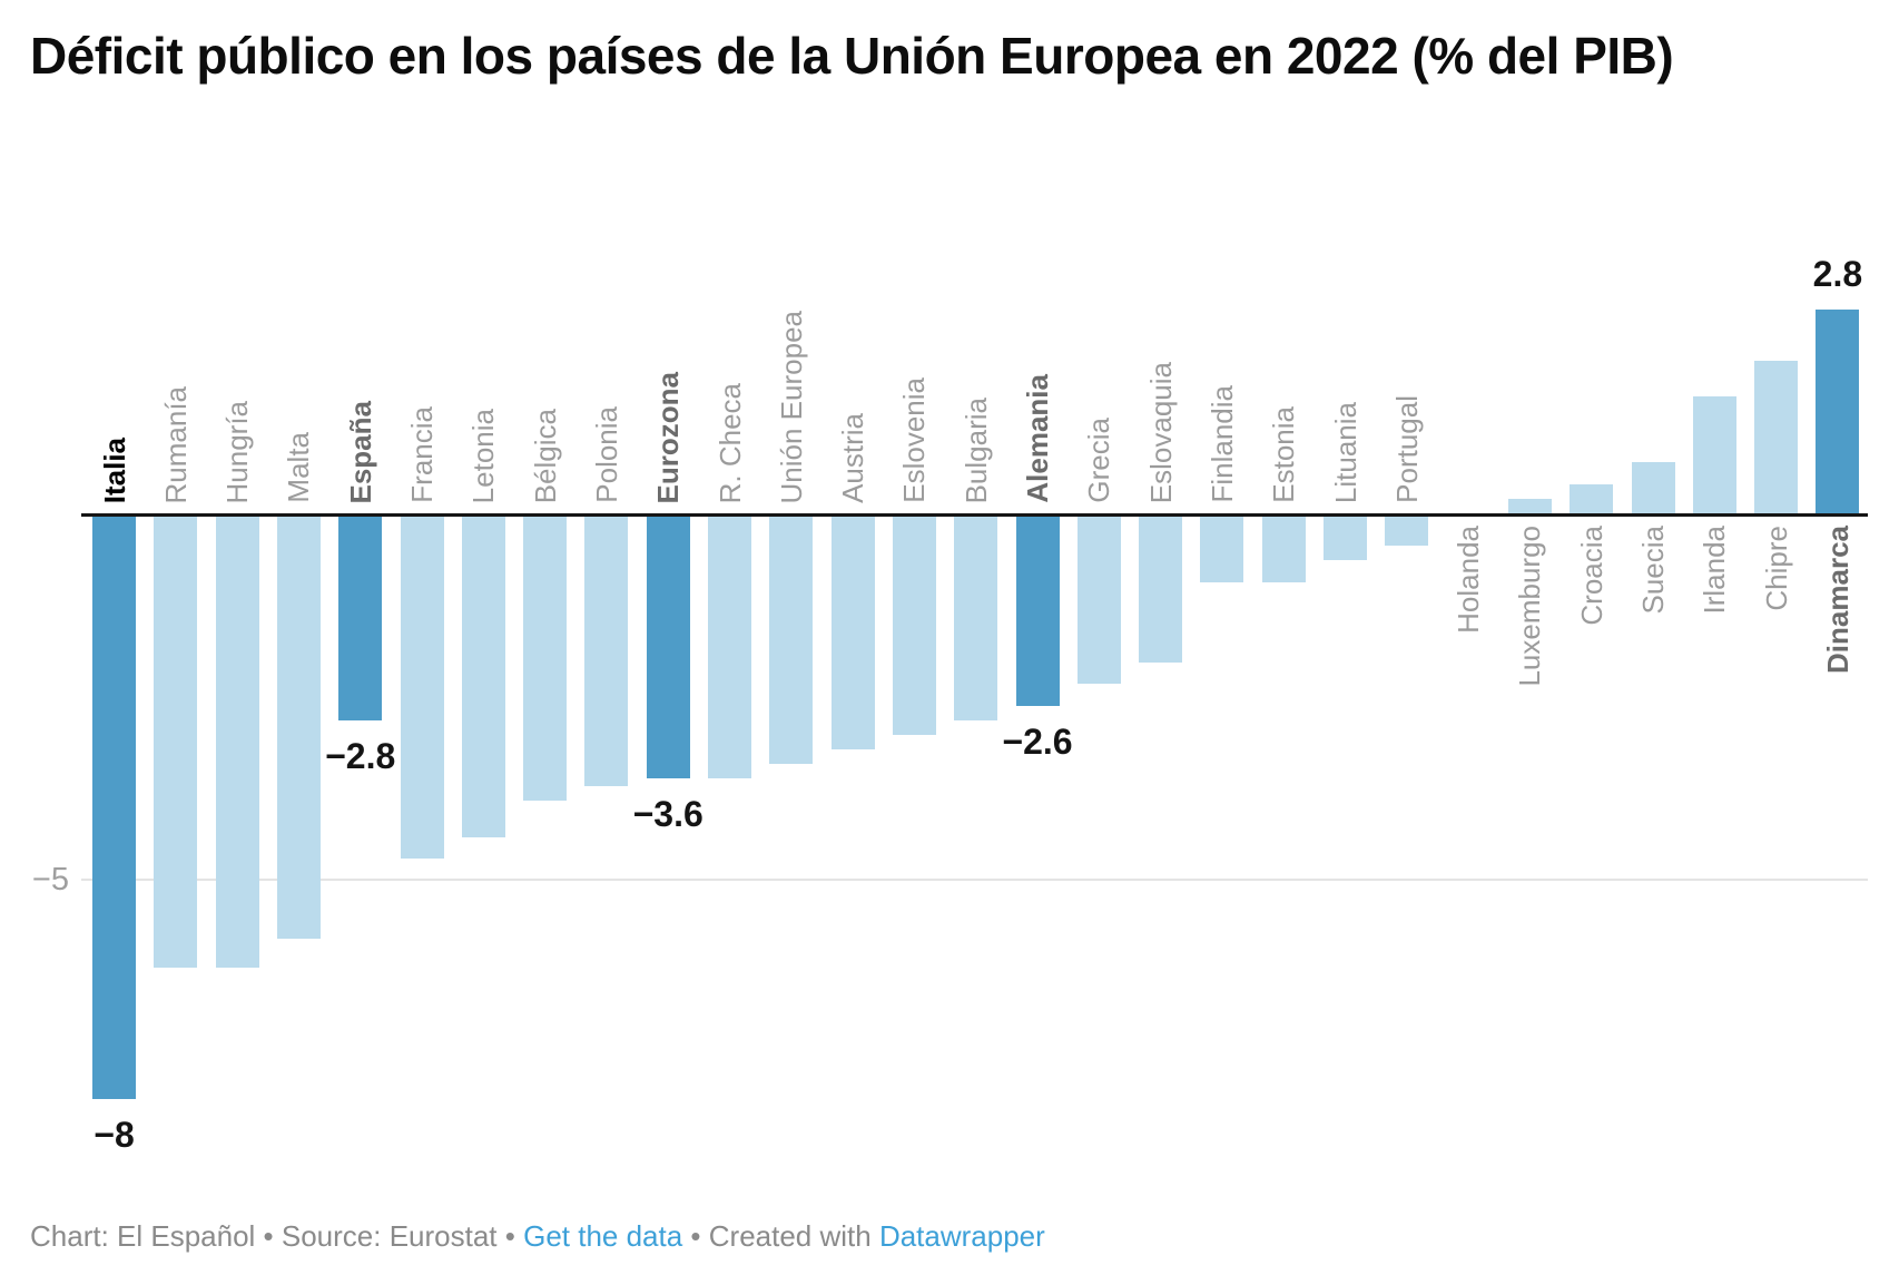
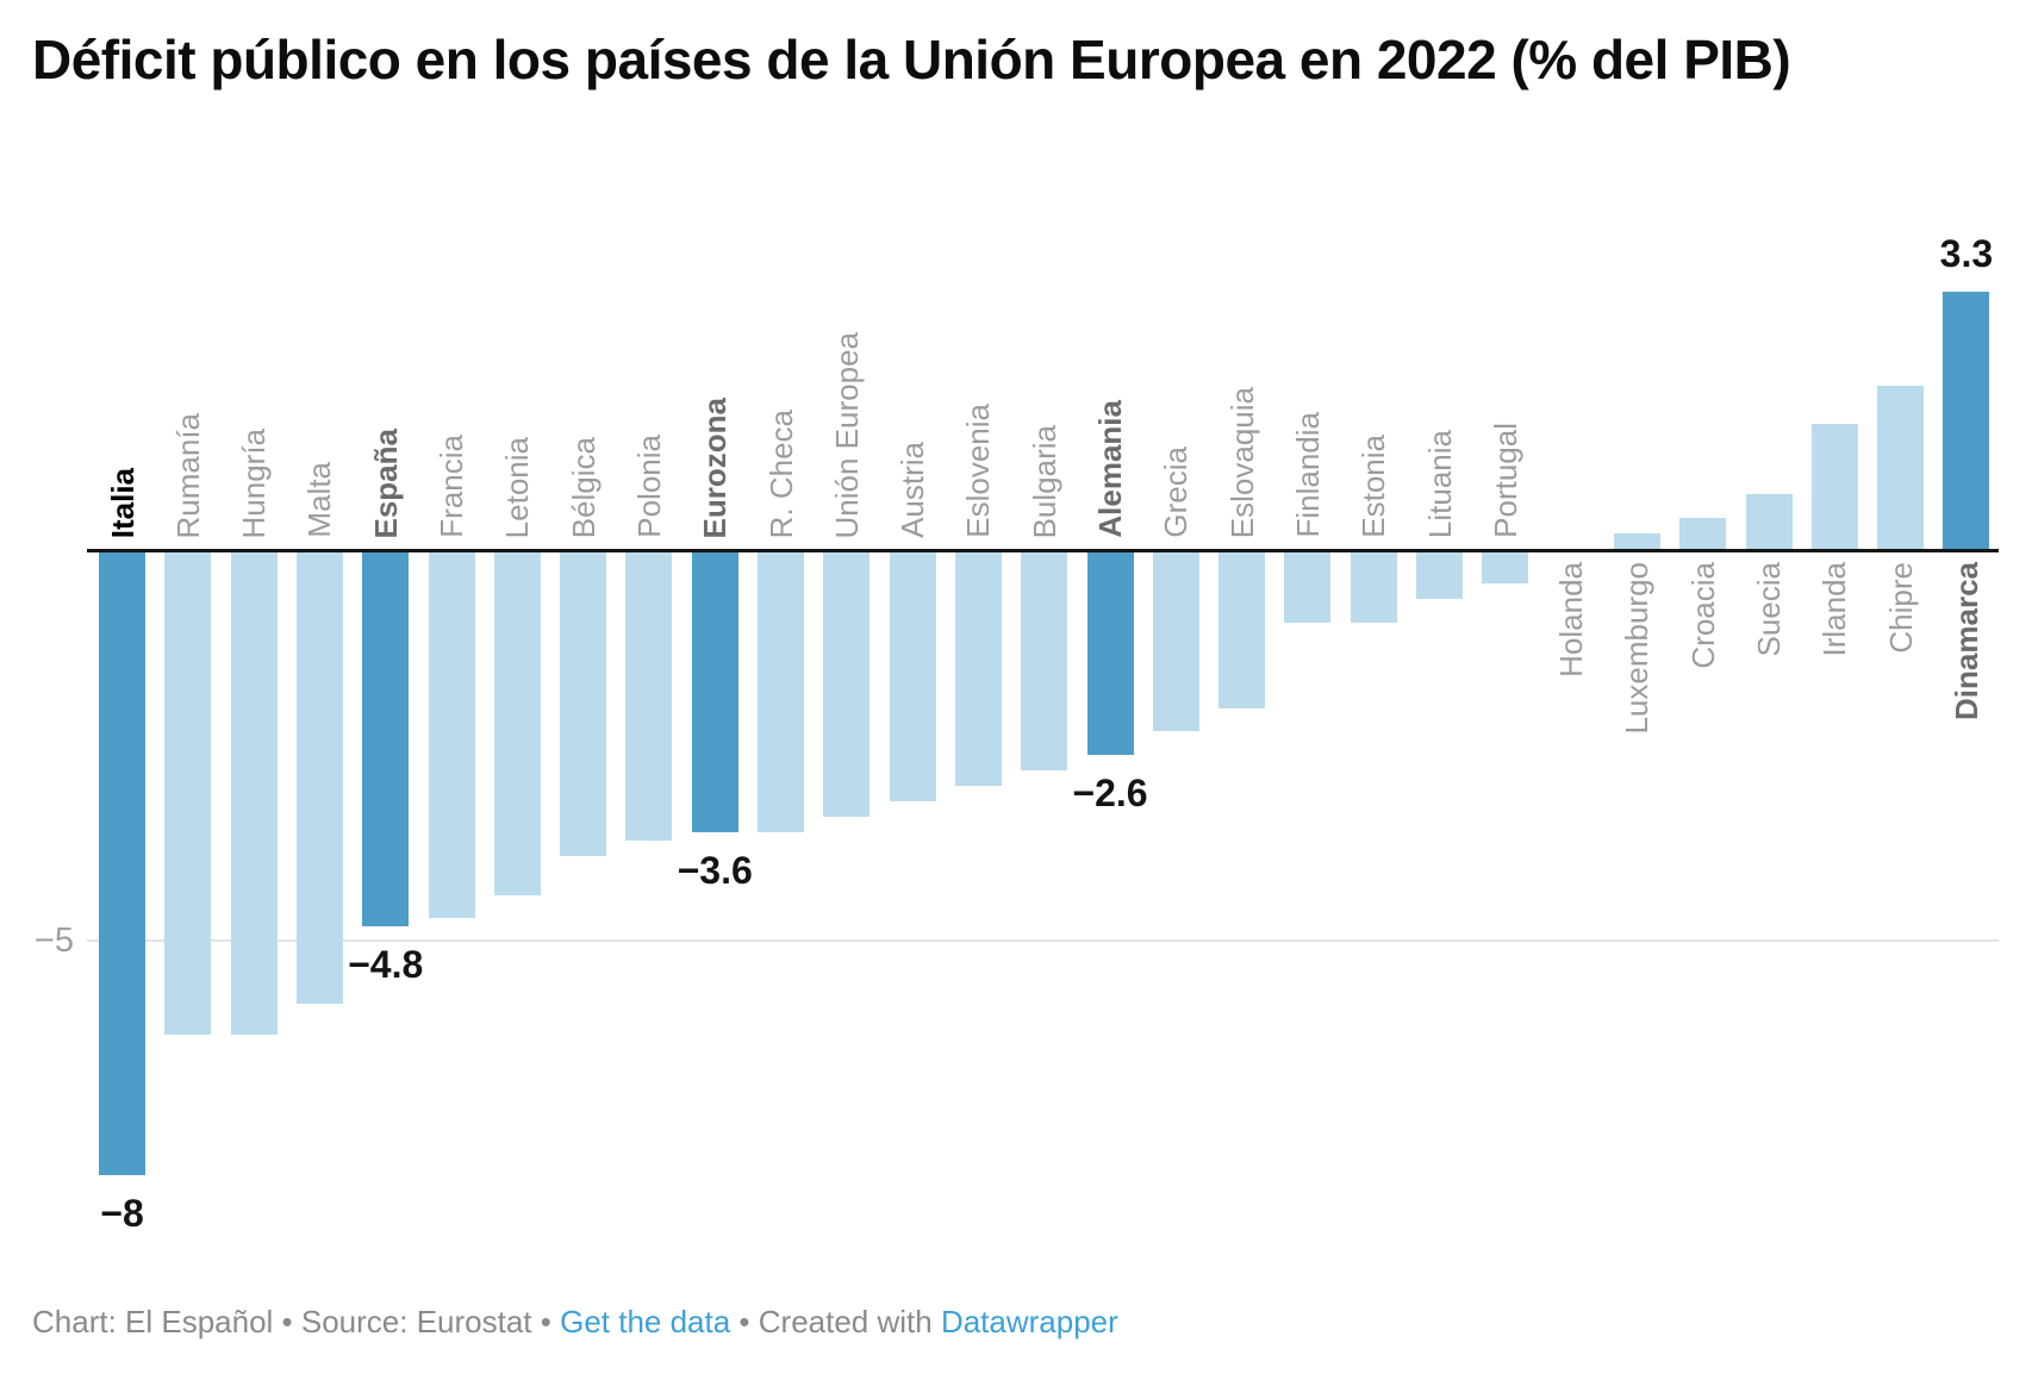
España: −2.8 -> −4.8
Dinamarca: 2.8 -> 3.3
